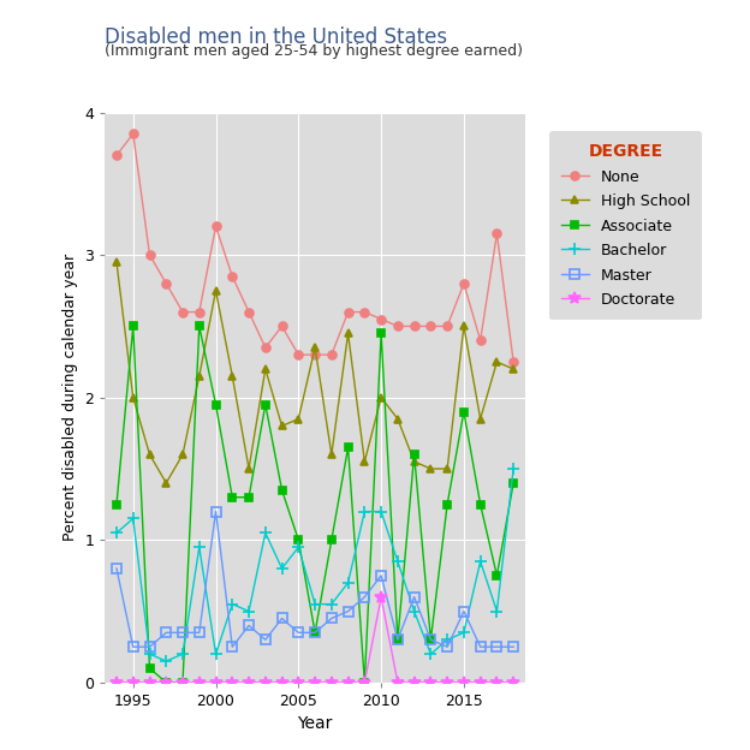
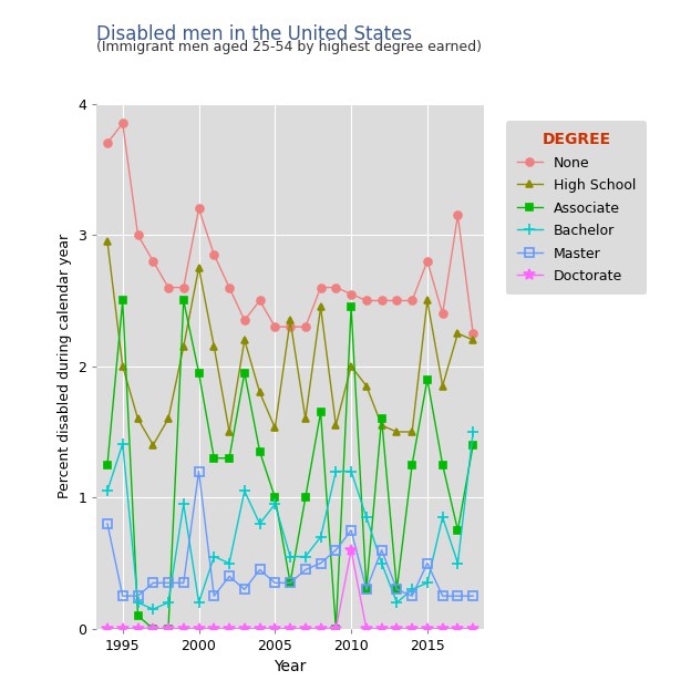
Bachelor/1995: 1.15 -> 1.41
High School/2005: 1.85 -> 1.53
